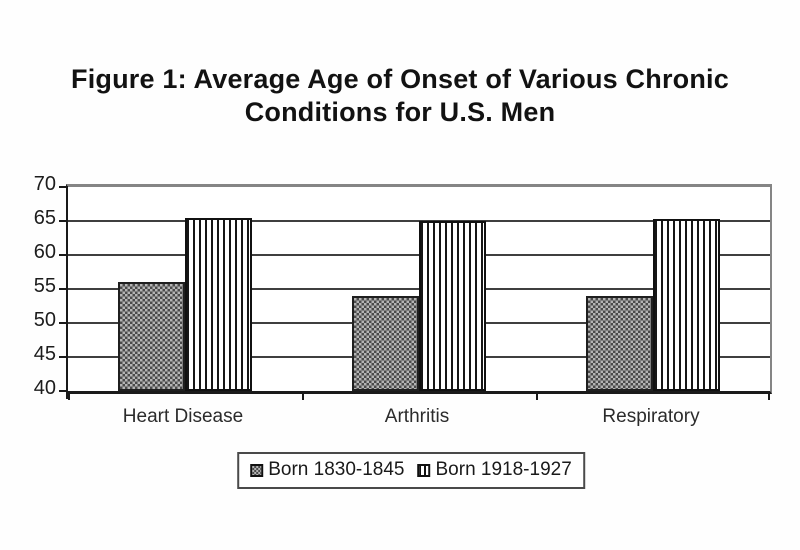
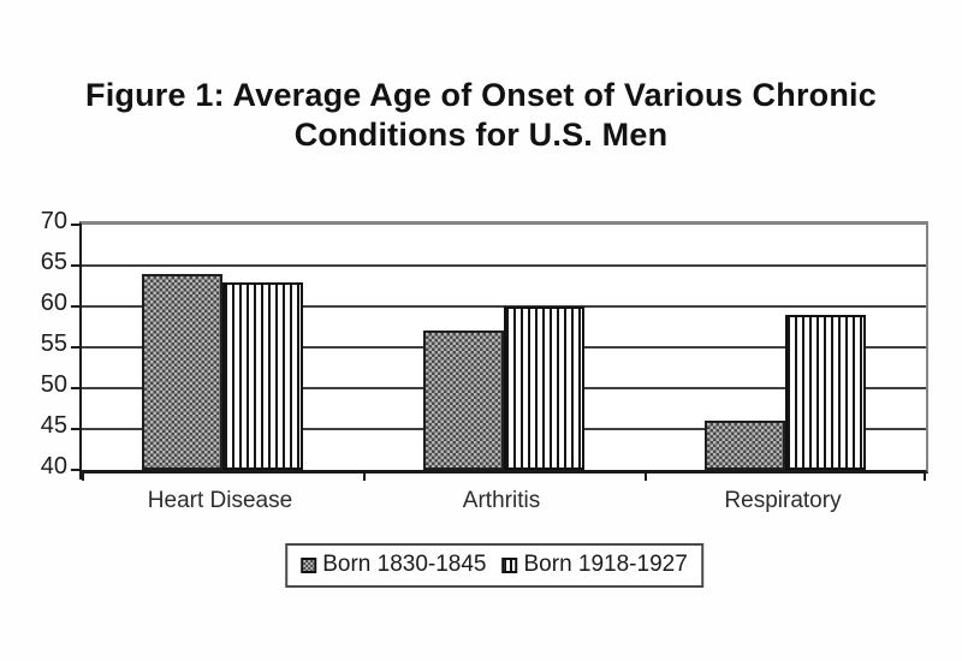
Born 1830-1845/Heart Disease: 56 -> 64
Born 1918-1927/Heart Disease: 66 -> 63
Born 1830-1845/Arthritis: 54 -> 57
Born 1918-1927/Arthritis: 65 -> 60
Born 1830-1845/Respiratory: 54 -> 46
Born 1918-1927/Respiratory: 65 -> 59
